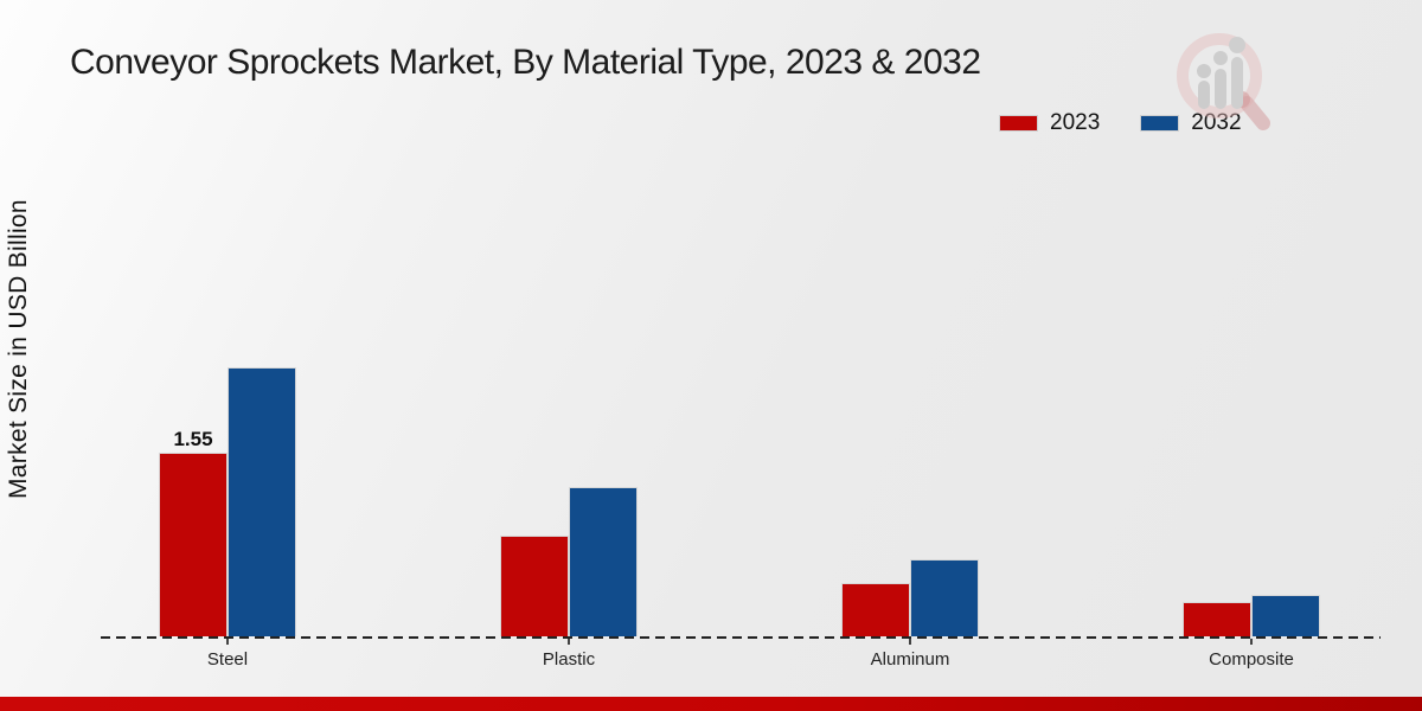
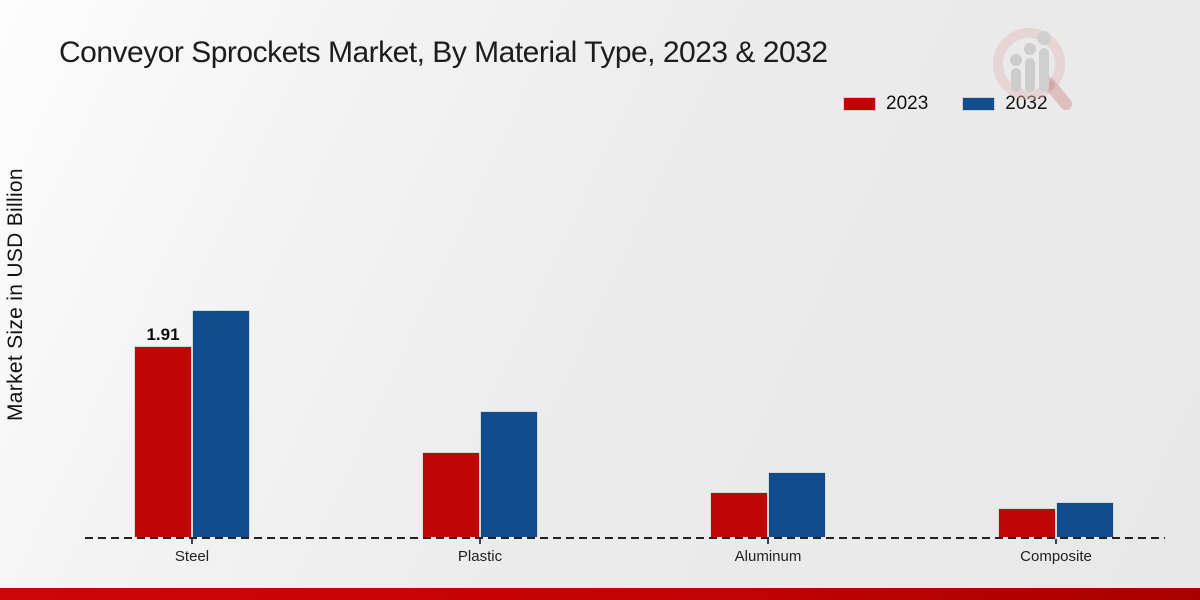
2023/Steel: 1.55 -> 1.91
